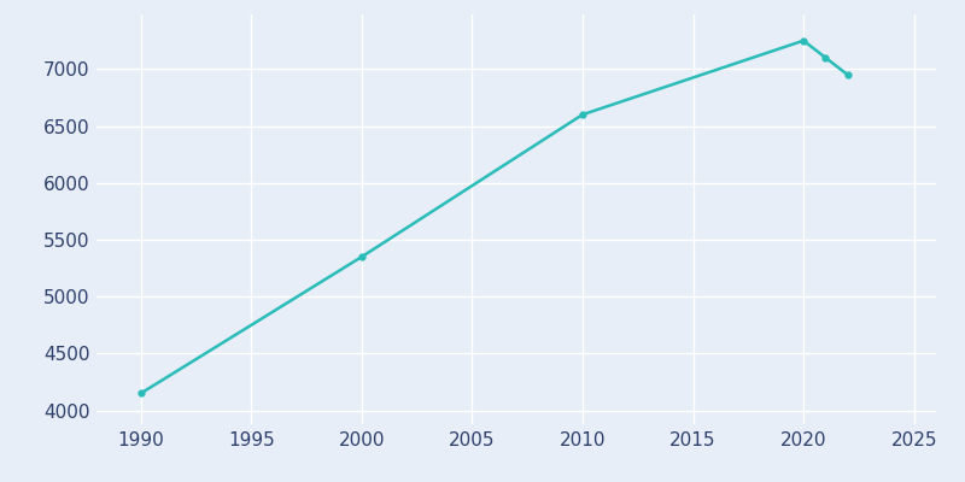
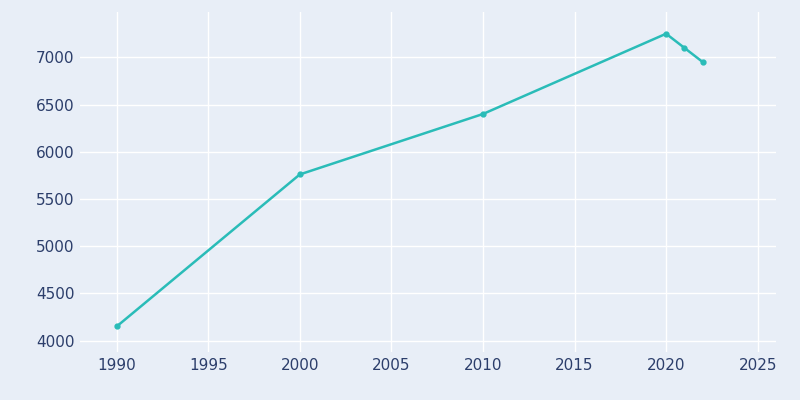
2000: 5350 -> 5760
2010: 6600 -> 6400
